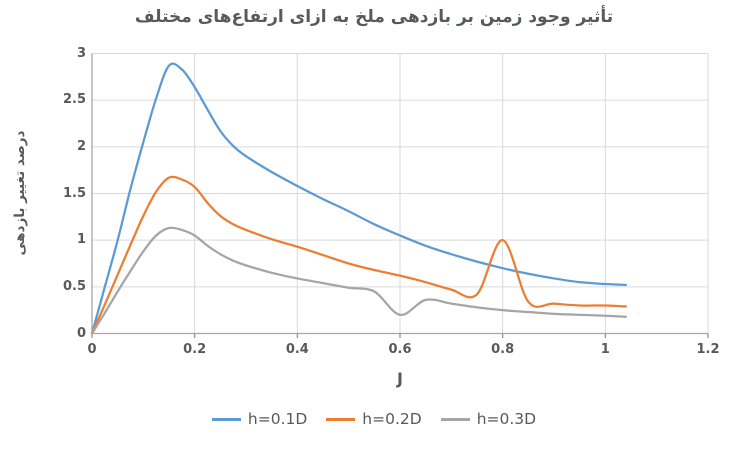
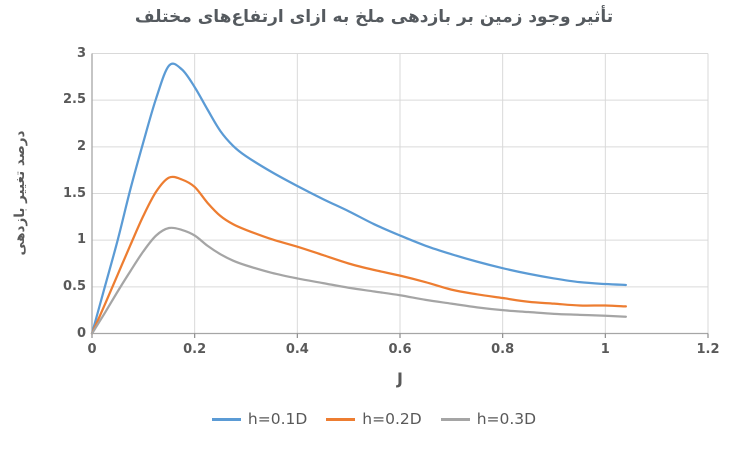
h=0.3D/0.6: 0.2 -> 0.4
h=0.2D/0.8: 1.0 -> 0.4
